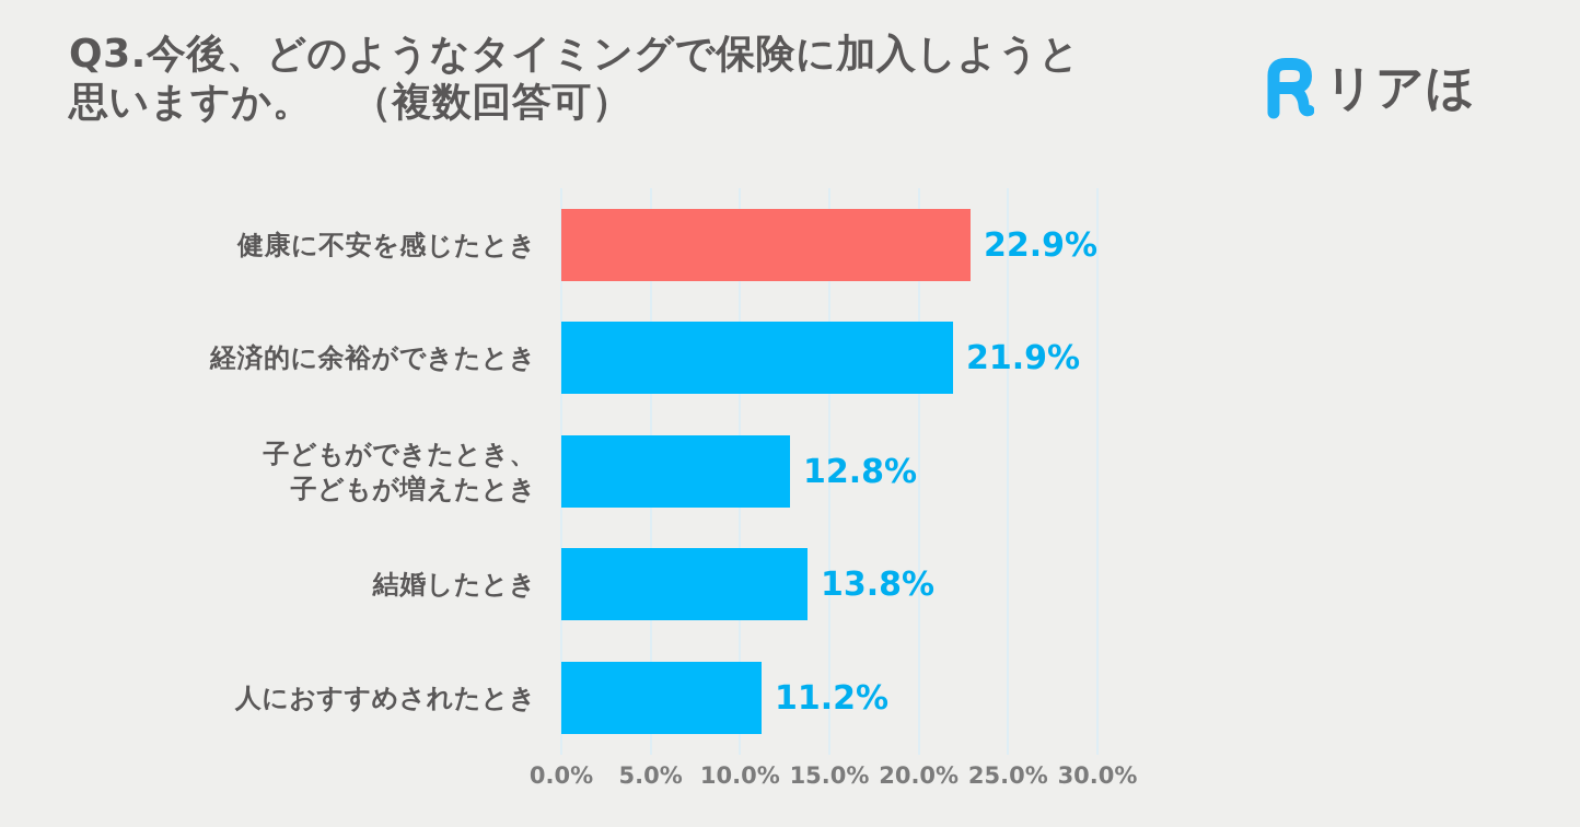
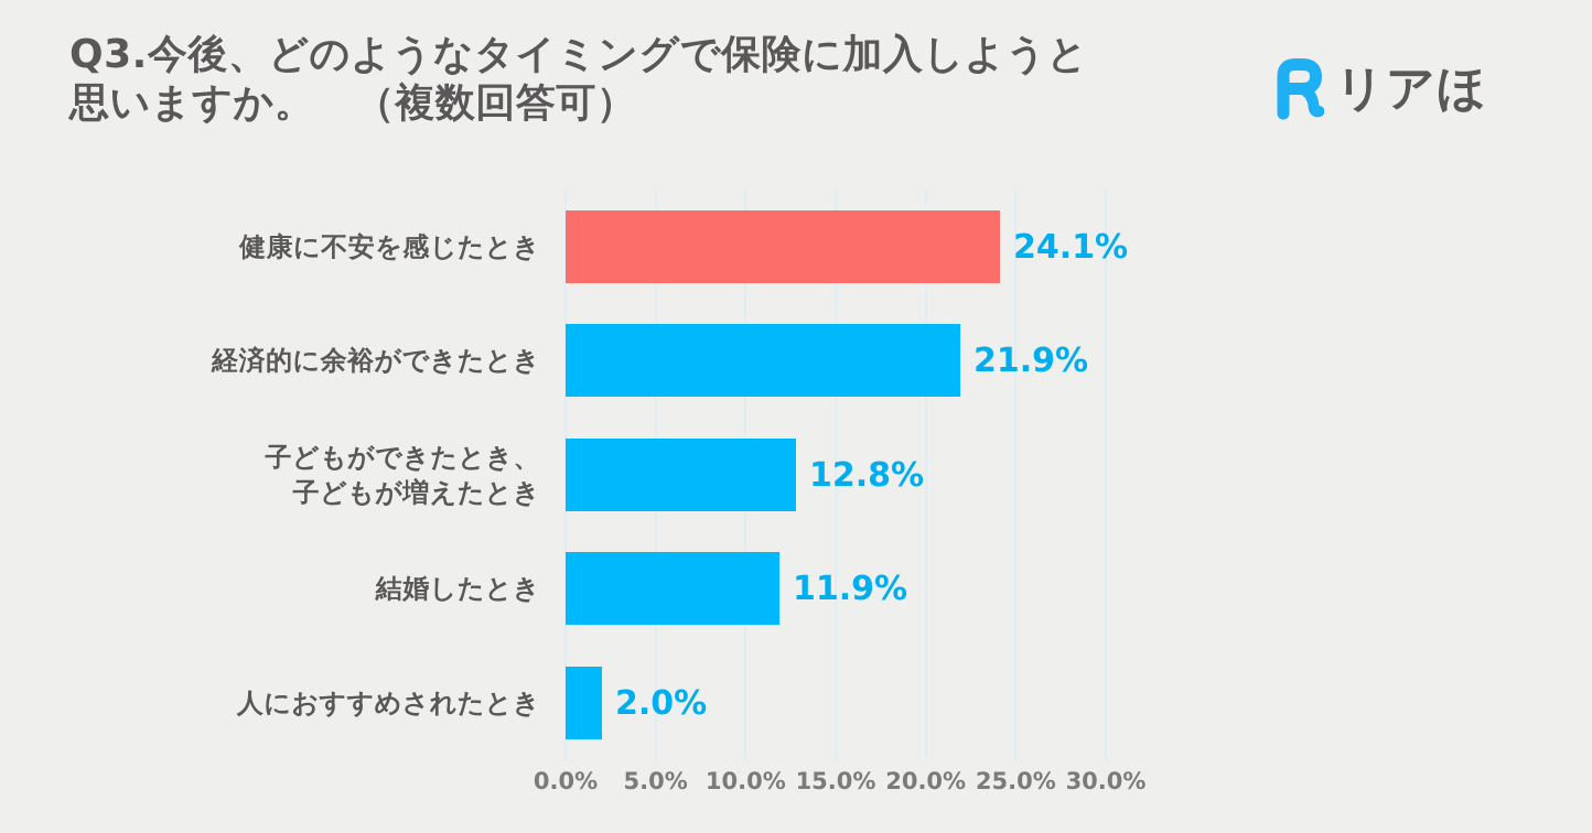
健康に不安を感じたとき: 22.9% -> 24.1%
結婚したとき: 13.8% -> 11.9%
人におすすめされたとき: 11.2% -> 2.0%
